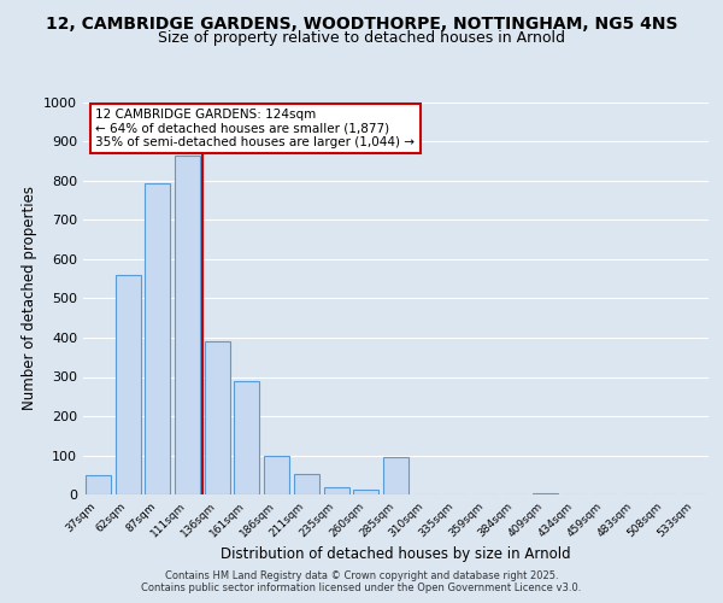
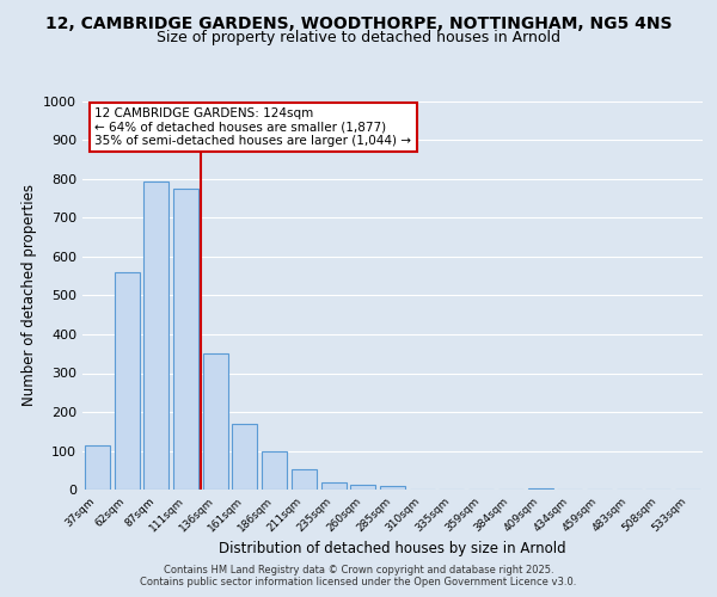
37sqm: 50 -> 115
111sqm: 865 -> 775
136sqm: 390 -> 350
161sqm: 290 -> 168
285sqm: 95 -> 8
